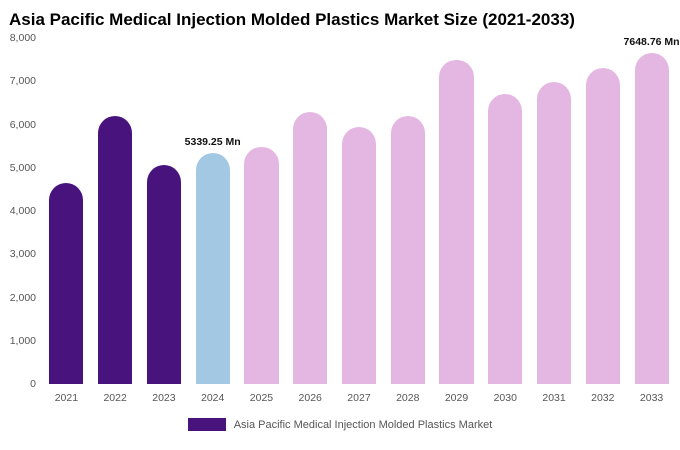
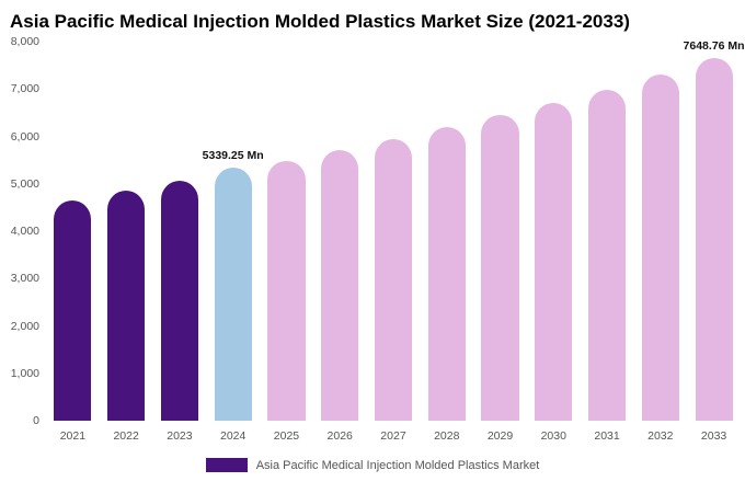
2022: 6200 -> 4900
2026: 6300 -> 5700
2029: 7500 -> 6400
